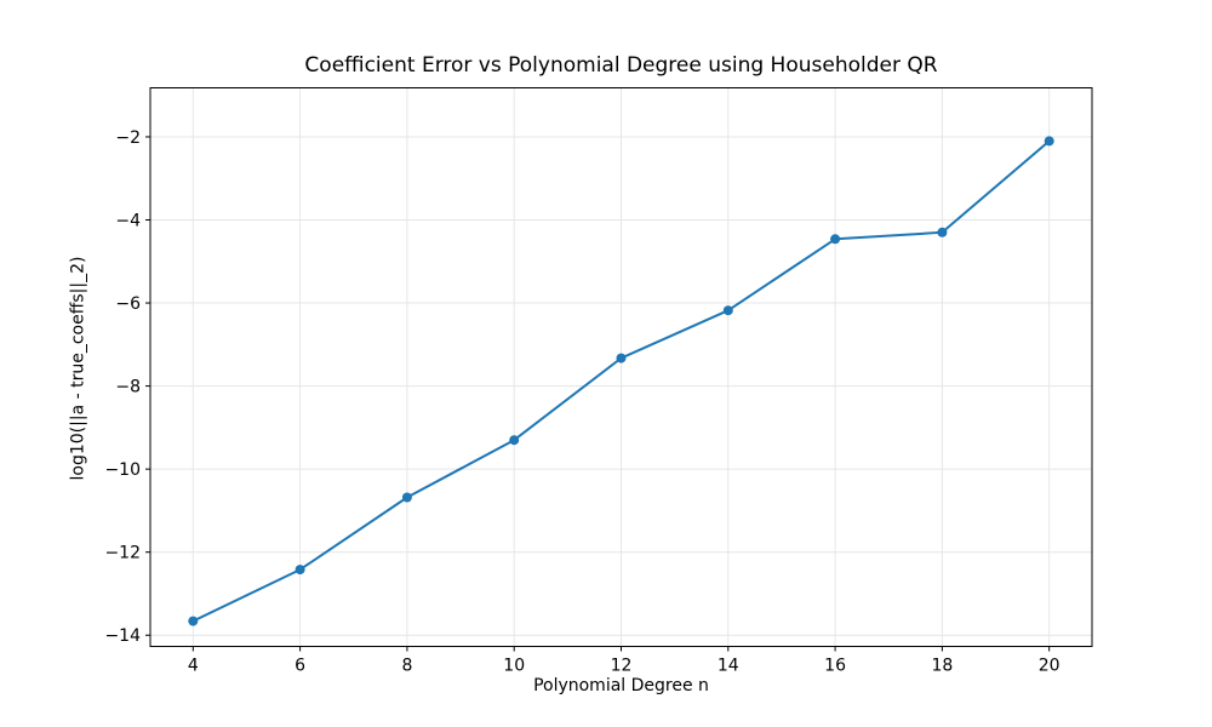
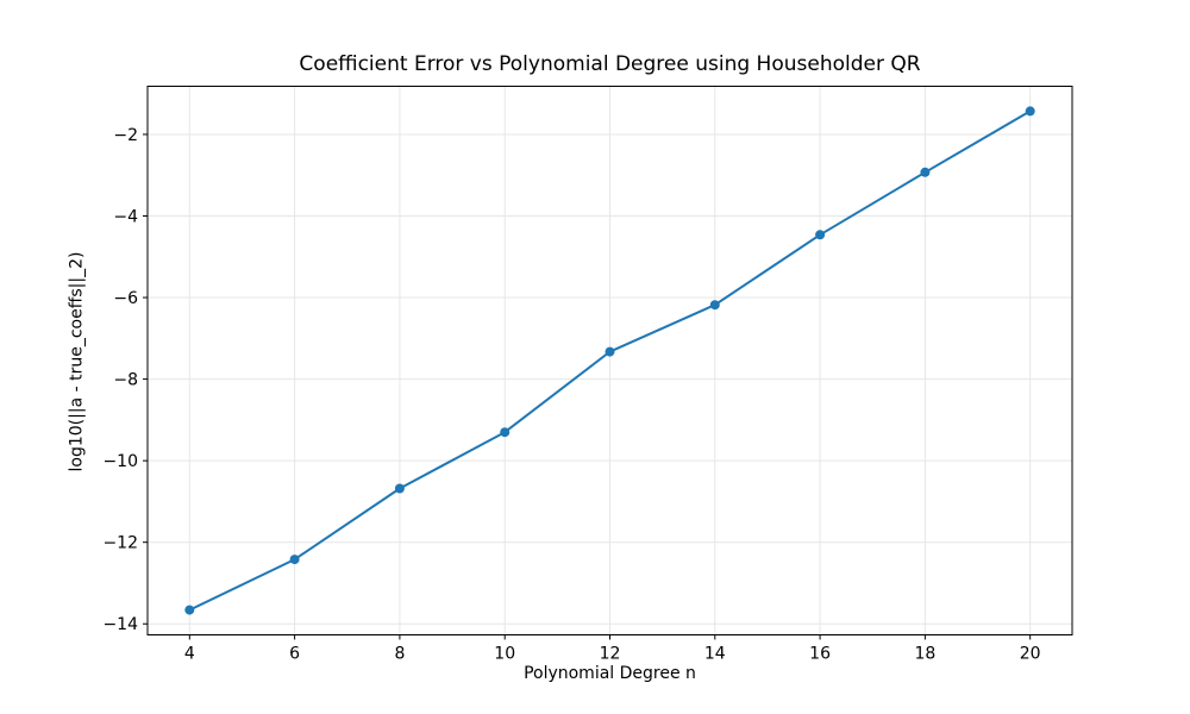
18: -4.3 -> -2.9
20: -2.1 -> -1.4
